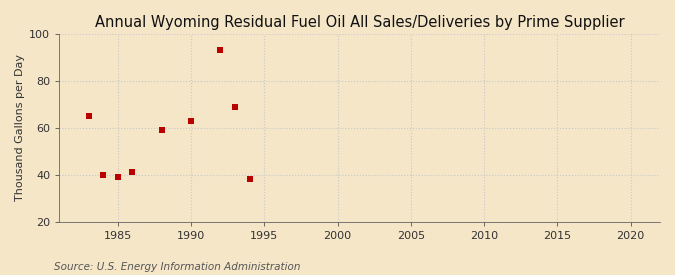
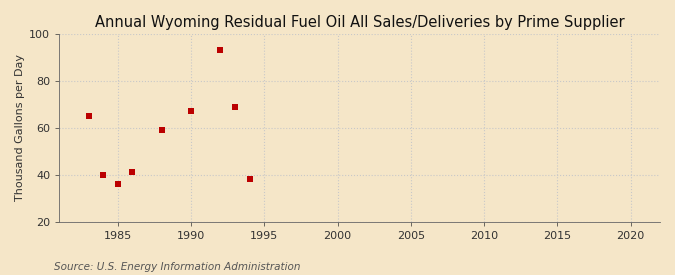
1985: 39 -> 36
1990: 63 -> 67
